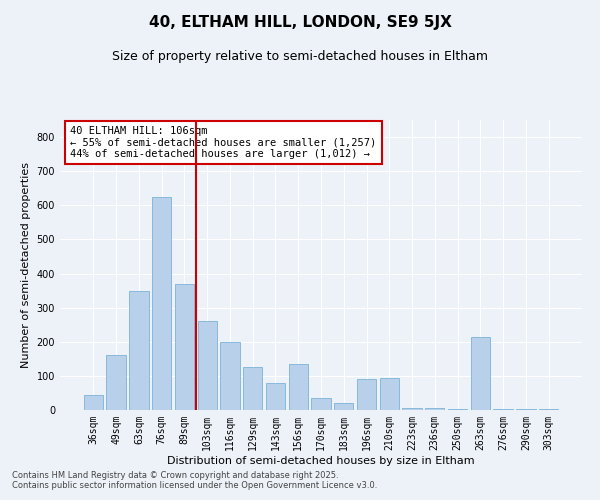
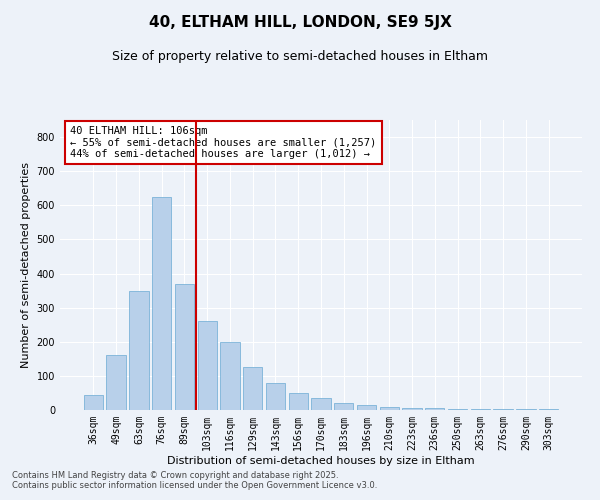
156sqm: 135 -> 50
196sqm: 90 -> 15
210sqm: 95 -> 10
263sqm: 215 -> 3
